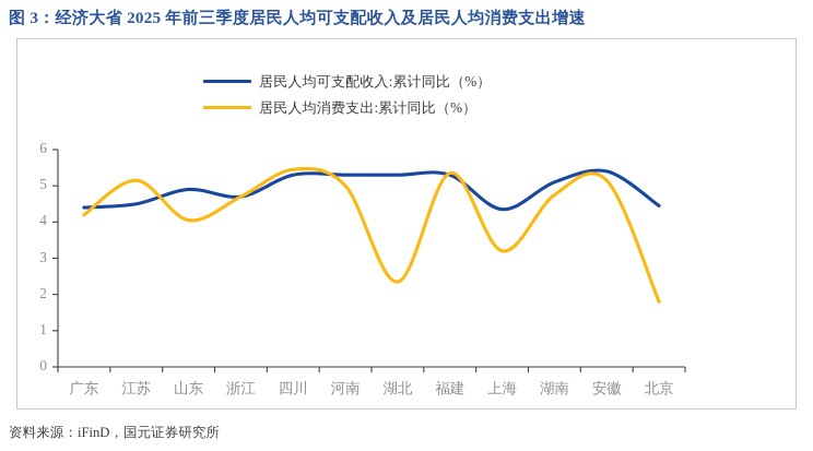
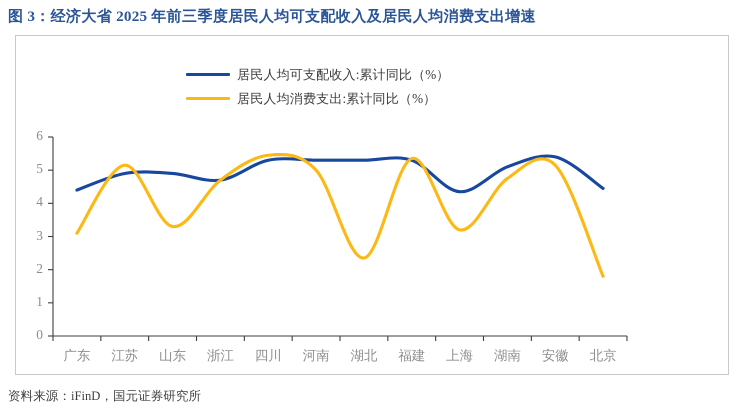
居民人均消费支出:累计同比（%）/广东: 4.2 -> 3.1
居民人均可支配收入:累计同比（%）/江苏: 4.5 -> 4.9
居民人均消费支出:累计同比（%）/山东: 4.0 -> 3.3
